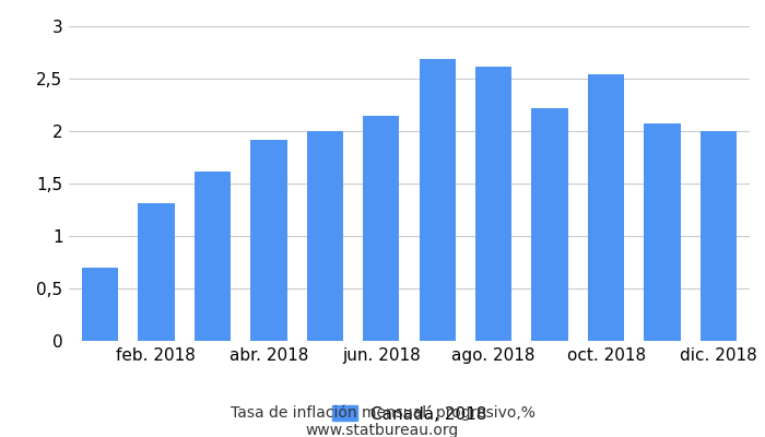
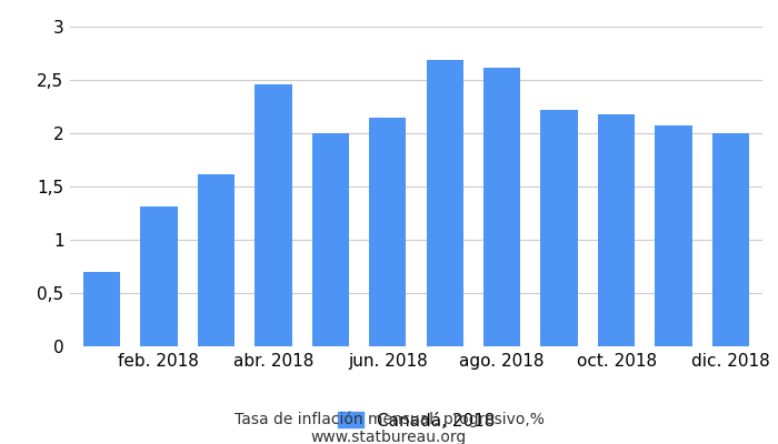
abr. 2018: 1,92 -> 2,46
oct. 2018: 2,54 -> 2,18
